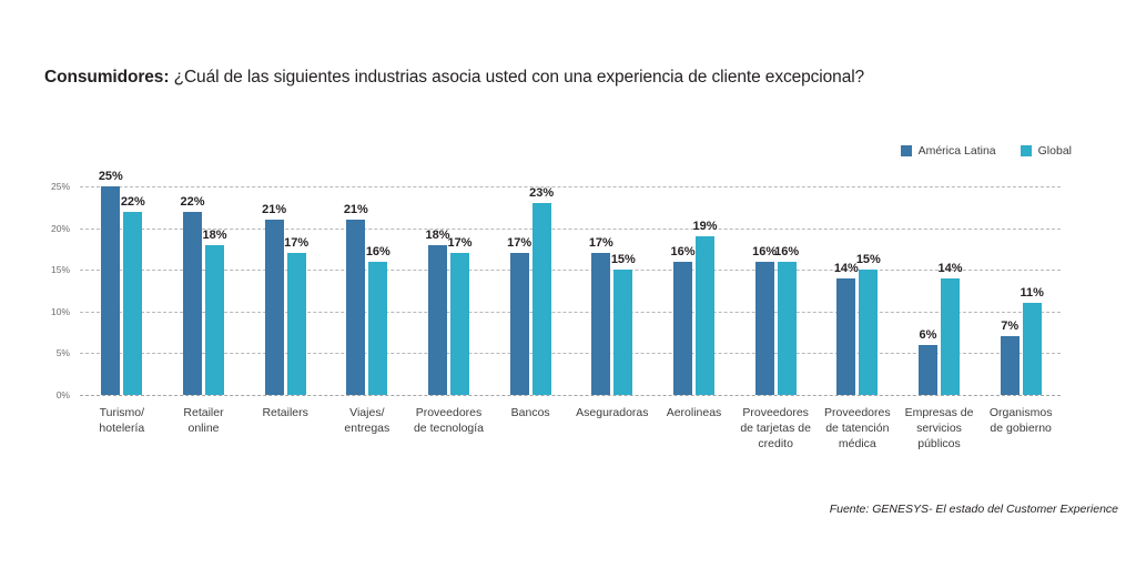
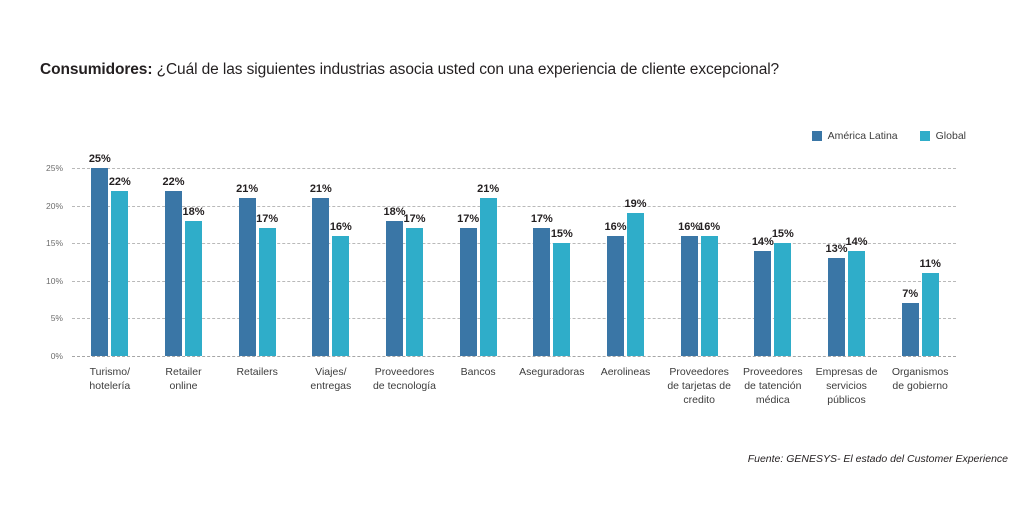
Global/Bancos: 23% -> 21%
América Latina/Empresas de servicios públicos: 6% -> 13%
